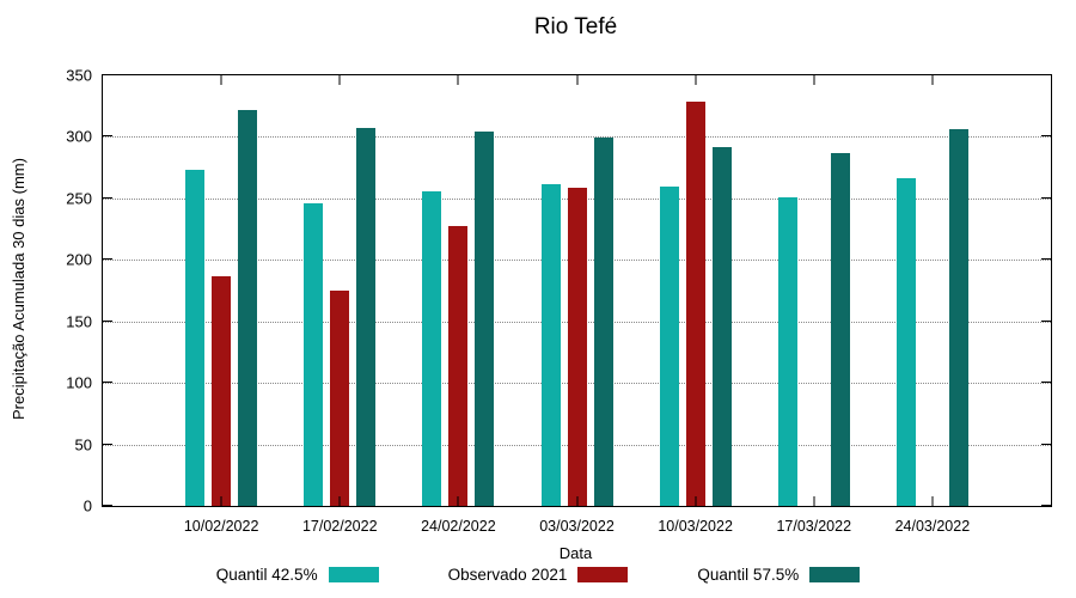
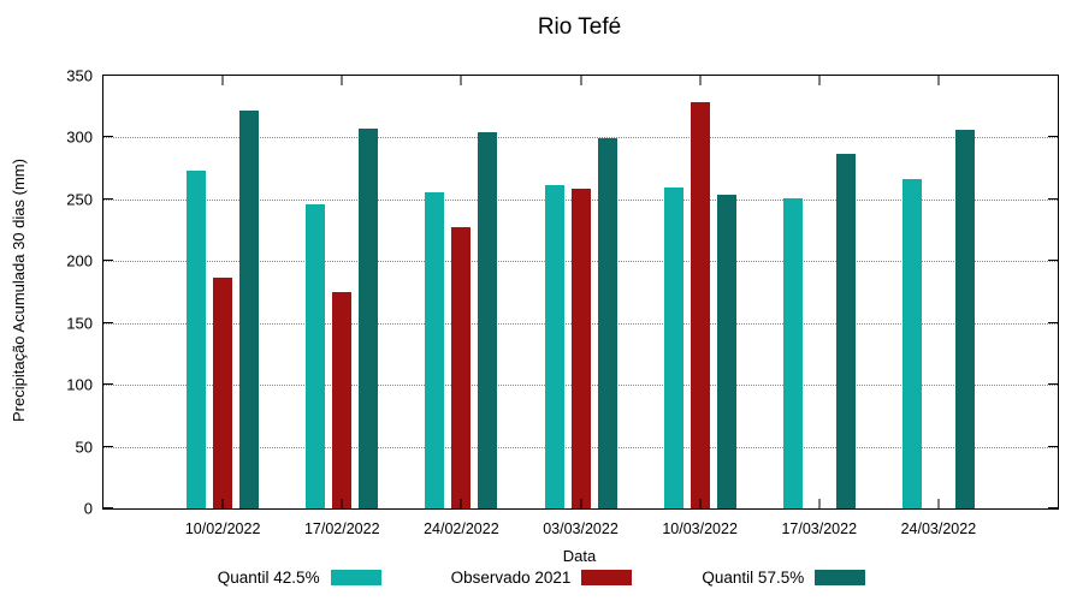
Quantil 57.5%/10/03/2022: 292 -> 254
